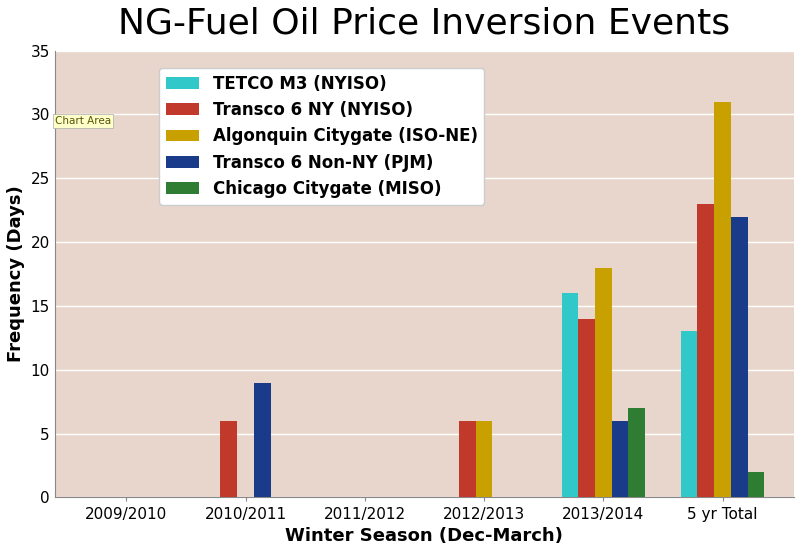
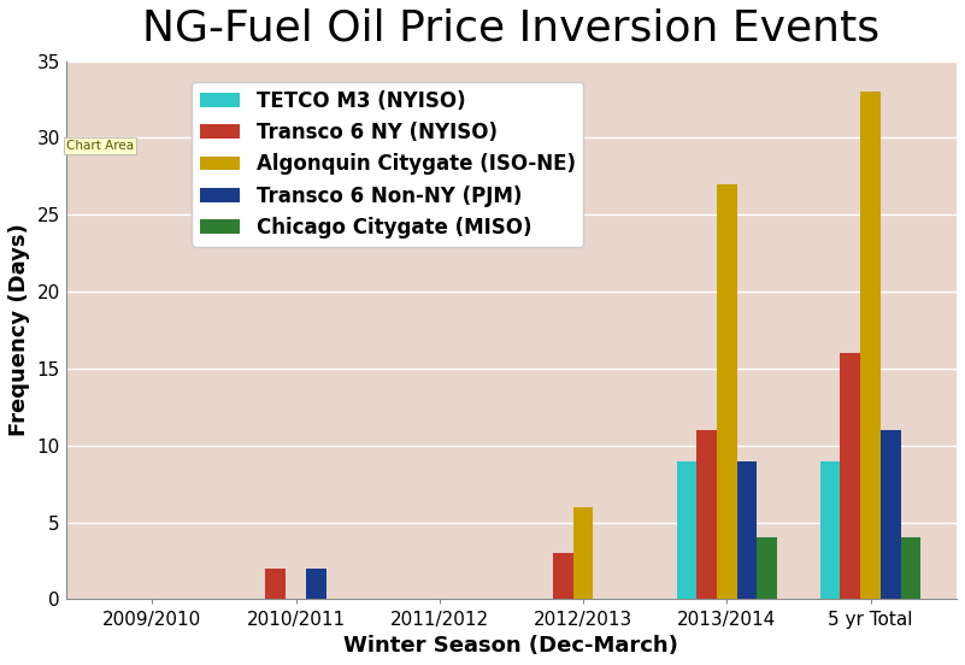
Transco 6 NY (NYISO)/2010/2011: 6 -> 2
Transco 6 Non-NY (PJM)/2010/2011: 9 -> 2
Transco 6 NY (NYISO)/2012/2013: 6 -> 3
TETCO M3 (NYISO)/2013/2014: 16 -> 9
Transco 6 NY (NYISO)/2013/2014: 14 -> 11
Algonquin Citygate (ISO-NE)/2013/2014: 18 -> 27
Transco 6 Non-NY (PJM)/2013/2014: 6 -> 9
Chicago Citygate (MISO)/2013/2014: 7 -> 4
TETCO M3 (NYISO)/5 yr Total: 13 -> 9
Transco 6 NY (NYISO)/5 yr Total: 23 -> 16
Algonquin Citygate (ISO-NE)/5 yr Total: 31 -> 33
Transco 6 Non-NY (PJM)/5 yr Total: 22 -> 11
Chicago Citygate (MISO)/5 yr Total: 2 -> 4
